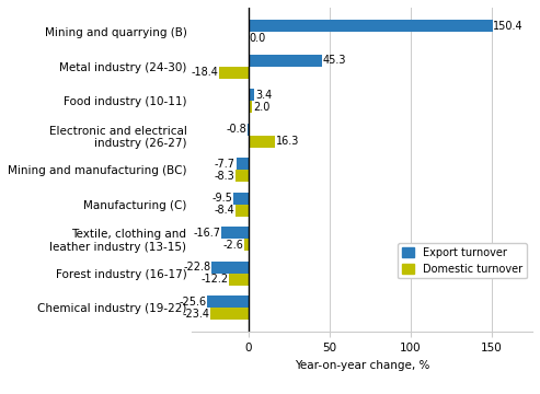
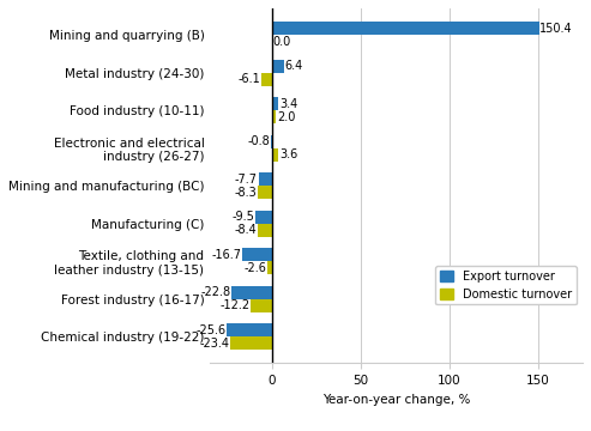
Export turnover/Metal industry (24-30): 45.3 -> 6.4
Domestic turnover/Metal industry (24-30): -18.4 -> -6.1
Domestic turnover/Electronic and electrical industry (26-27): 16.3 -> 3.6
